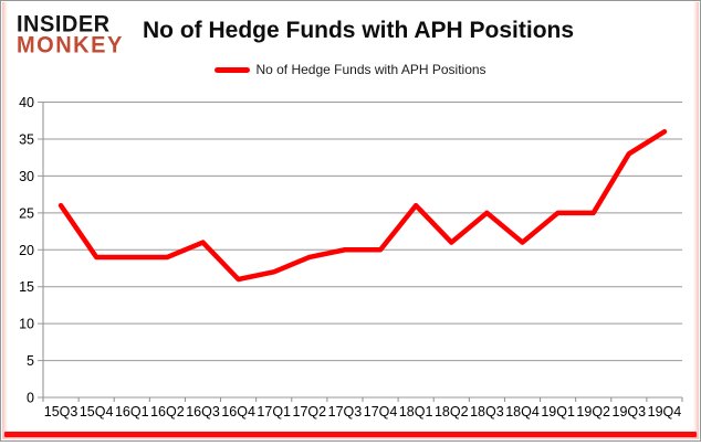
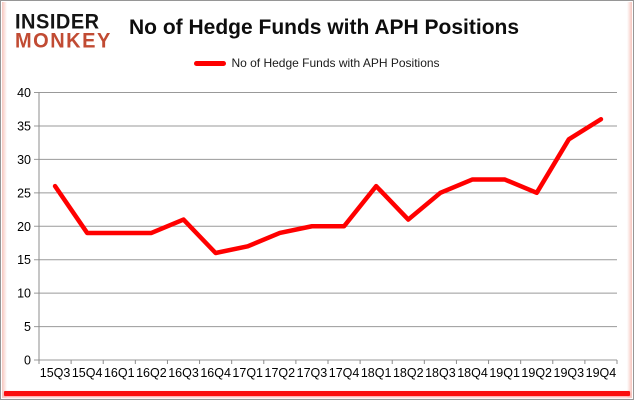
18Q4: 21 -> 27
19Q1: 25 -> 27
